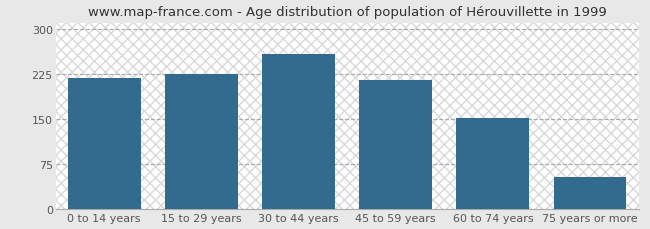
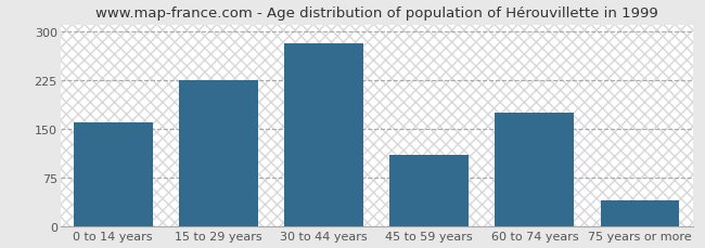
0 to 14 years: 218 -> 160
30 to 44 years: 258 -> 282
45 to 59 years: 215 -> 110
60 to 74 years: 152 -> 174
75 years or more: 52 -> 40
